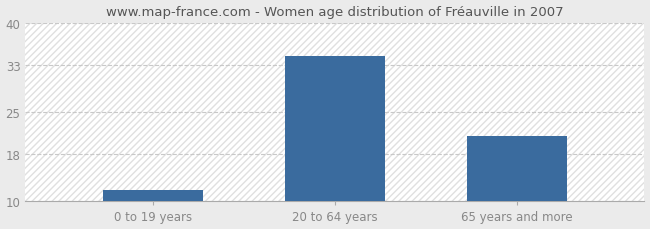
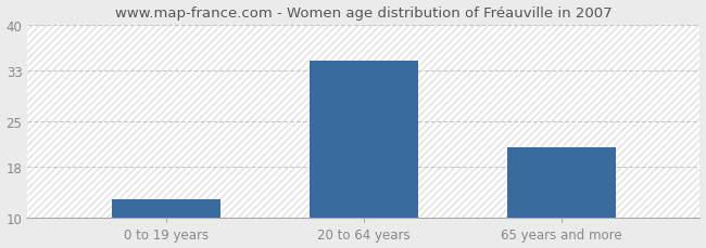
0 to 19 years: 12.0 -> 13.0
